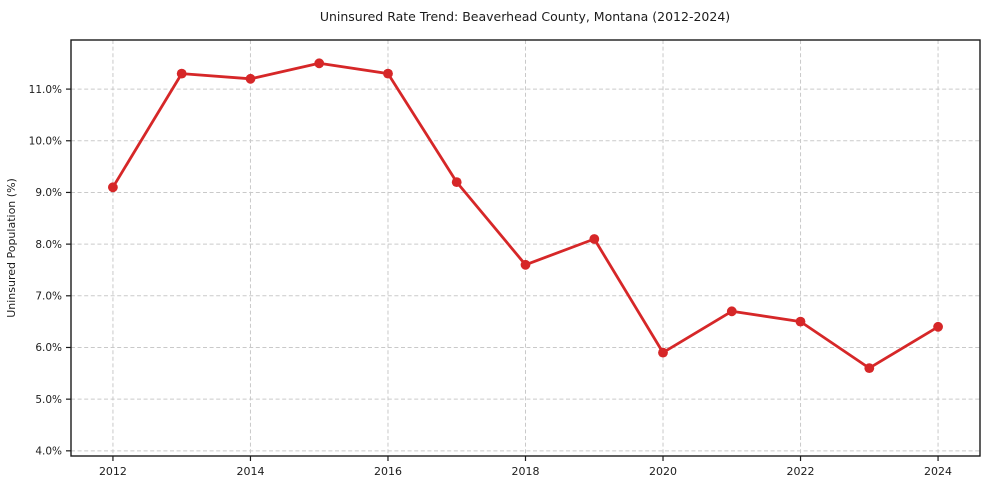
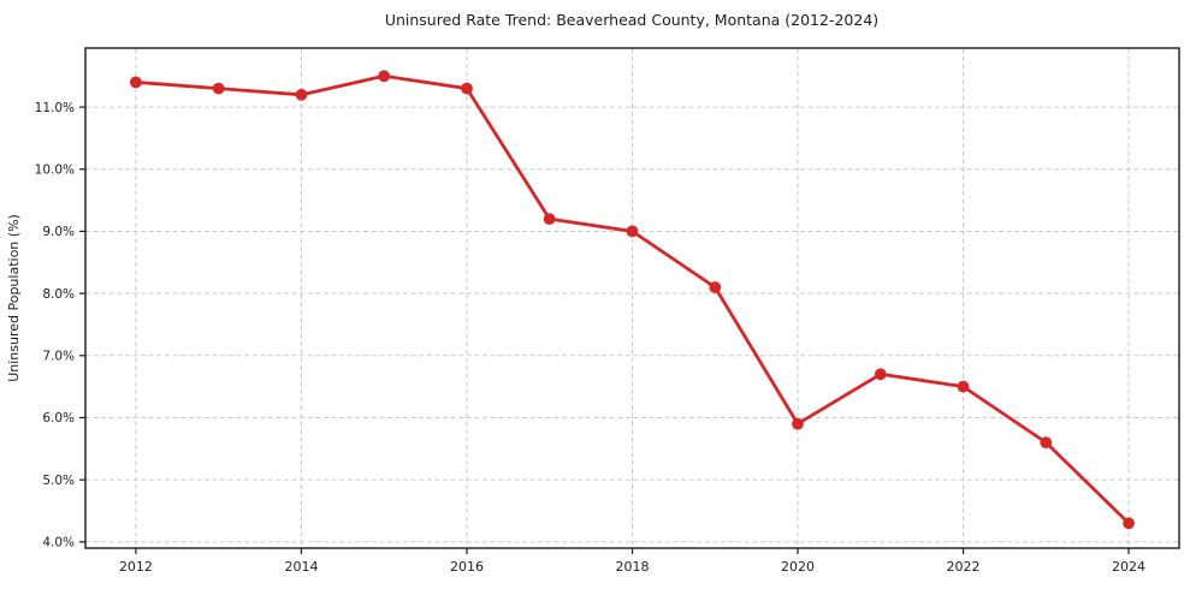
2012: 9.1% -> 11.4%
2018: 7.6% -> 9.0%
2024: 6.4% -> 4.3%
